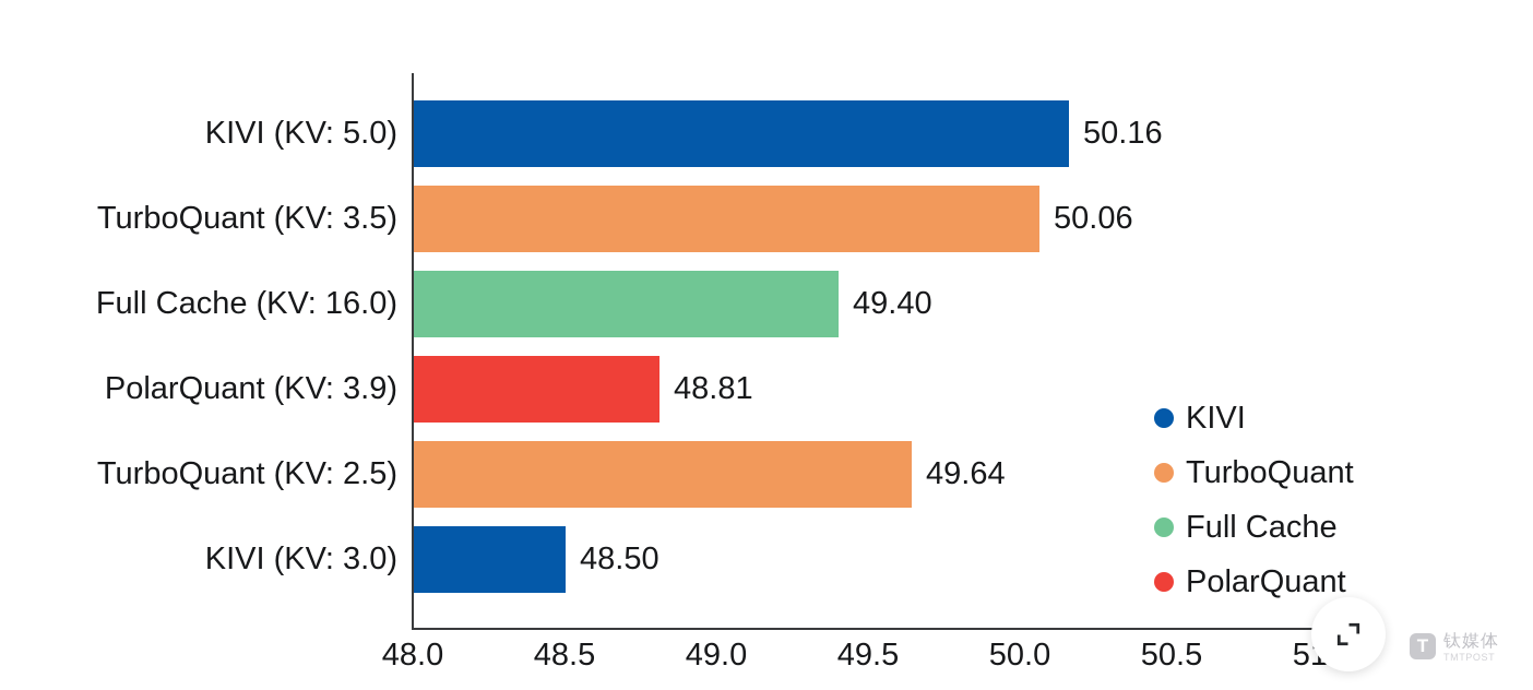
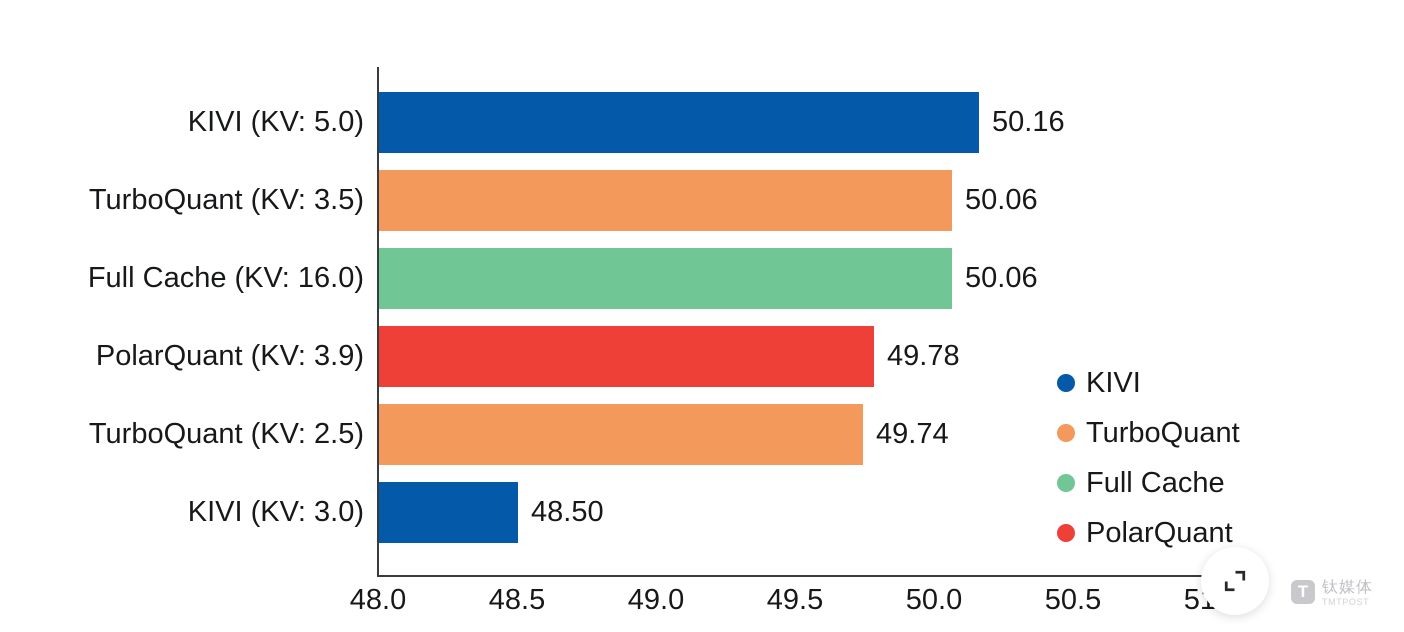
Full Cache (KV: 16.0): 49.40 -> 50.06
PolarQuant (KV: 3.9): 48.81 -> 49.78
TurboQuant (KV: 2.5): 49.64 -> 49.74
